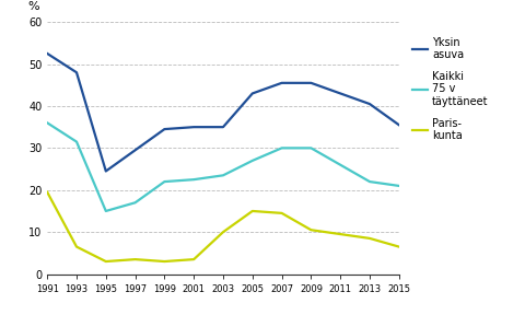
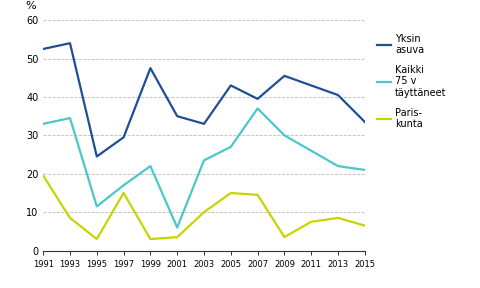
Kaikki 75 v täyttäneet/1991: 36.0 -> 33.0
Yksin asuva/1993: 48.0 -> 54.0
Kaikki 75 v täyttäneet/1993: 31.5 -> 34.5
Paris- kunta/1993: 6.5 -> 8.5
Kaikki 75 v täyttäneet/1995: 15.0 -> 11.5
Paris- kunta/1997: 3.5 -> 15.0
Yksin asuva/1999: 34.5 -> 47.5
Kaikki 75 v täyttäneet/2001: 22.5 -> 6.0
Yksin asuva/2003: 35.0 -> 33.0
Yksin asuva/2007: 45.5 -> 39.5
Kaikki 75 v täyttäneet/2007: 30.0 -> 37.0
Paris- kunta/2009: 10.5 -> 3.5
Paris- kunta/2011: 9.5 -> 7.5
Yksin asuva/2015: 35.5 -> 33.5
